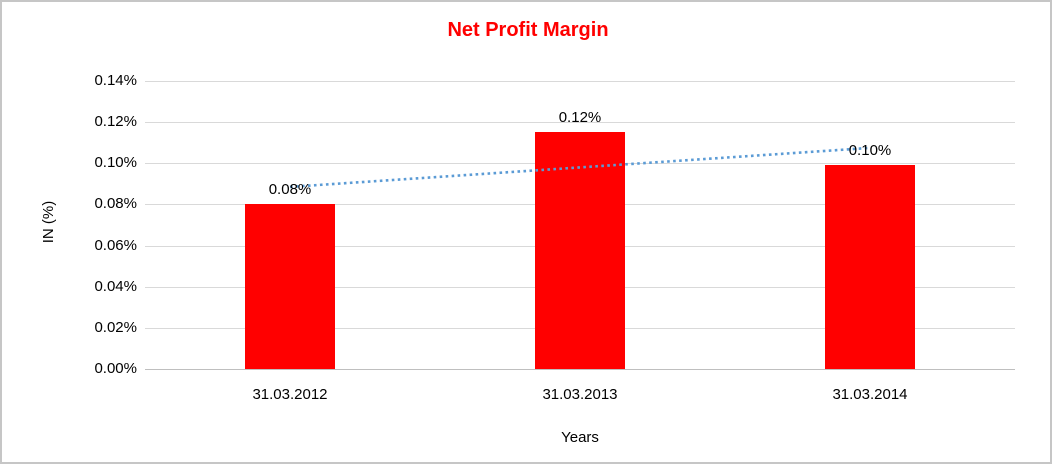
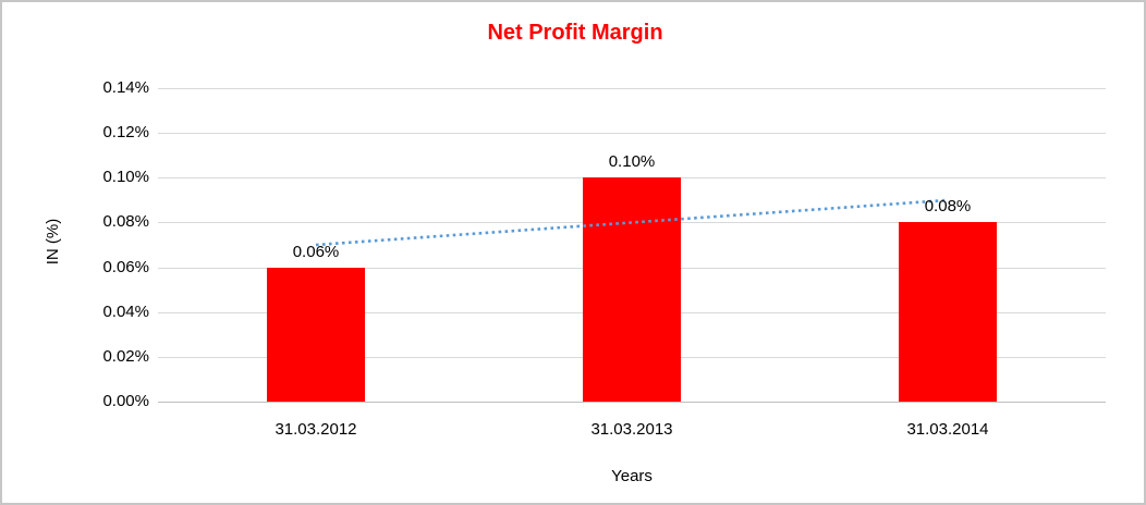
31.03.2012: 0.08% -> 0.06%
31.03.2013: 0.12% -> 0.10%
31.03.2014: 0.10% -> 0.08%
